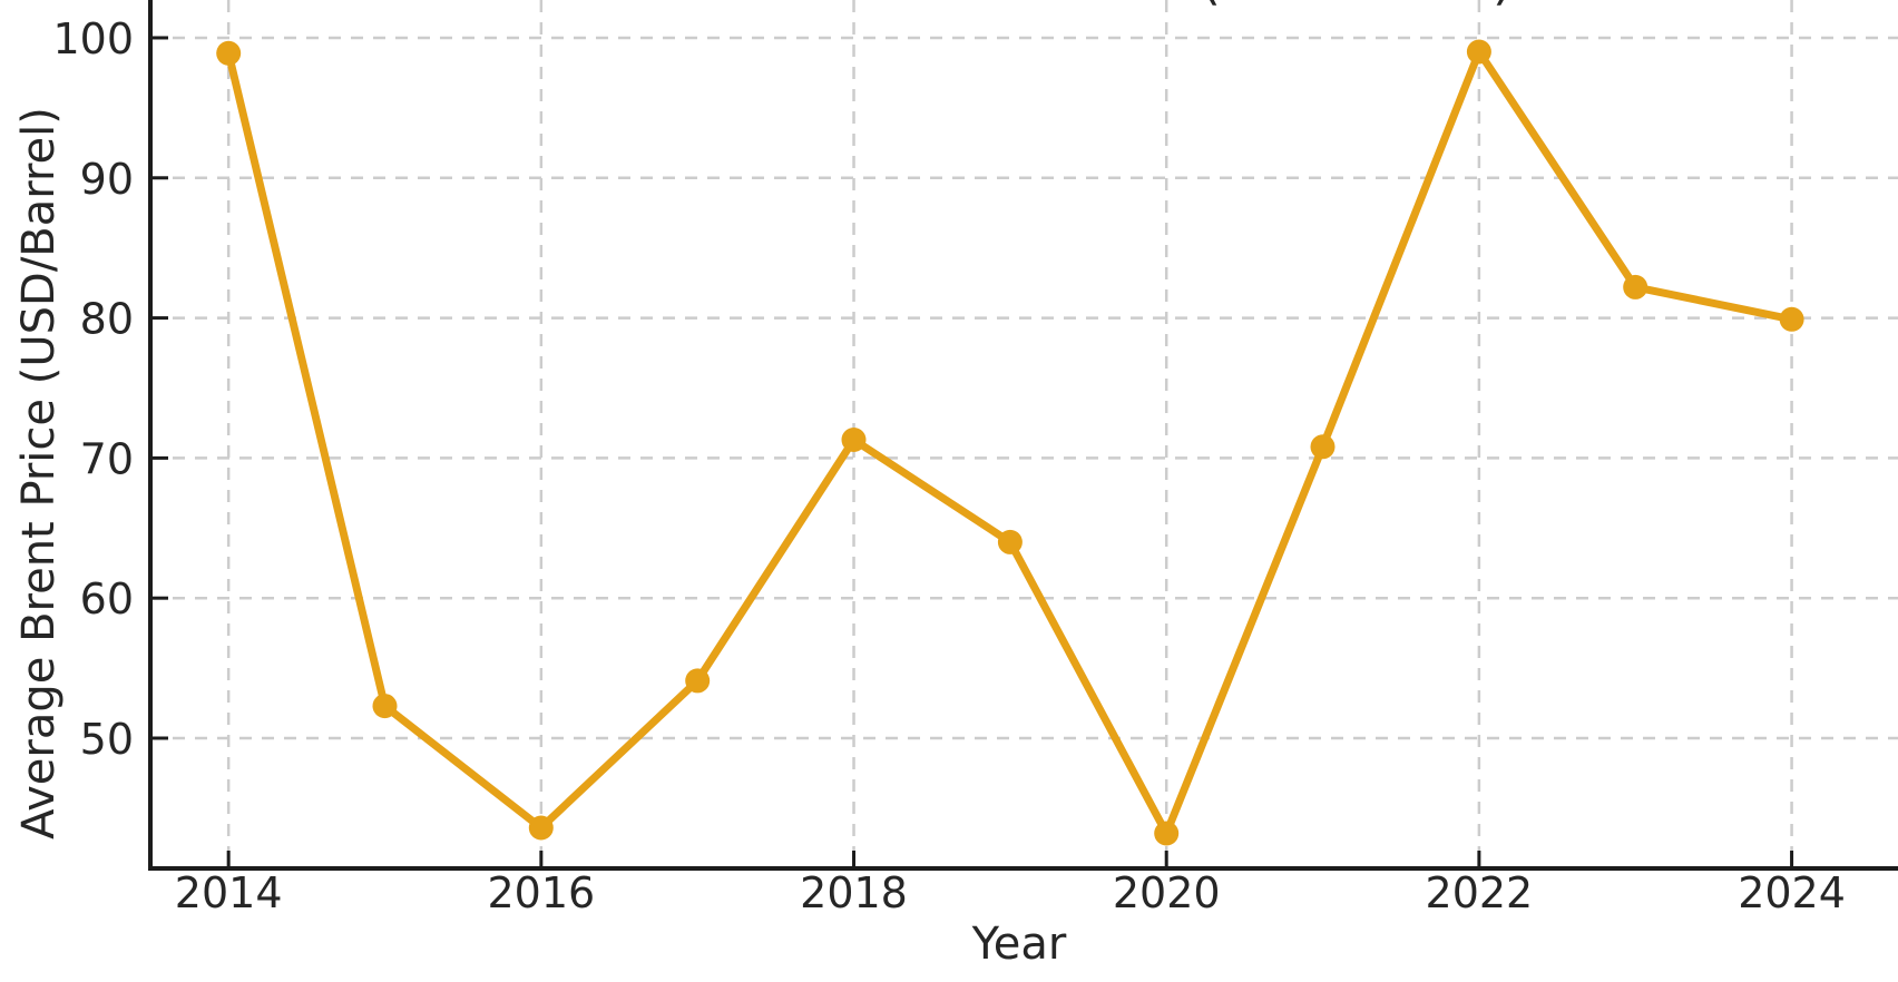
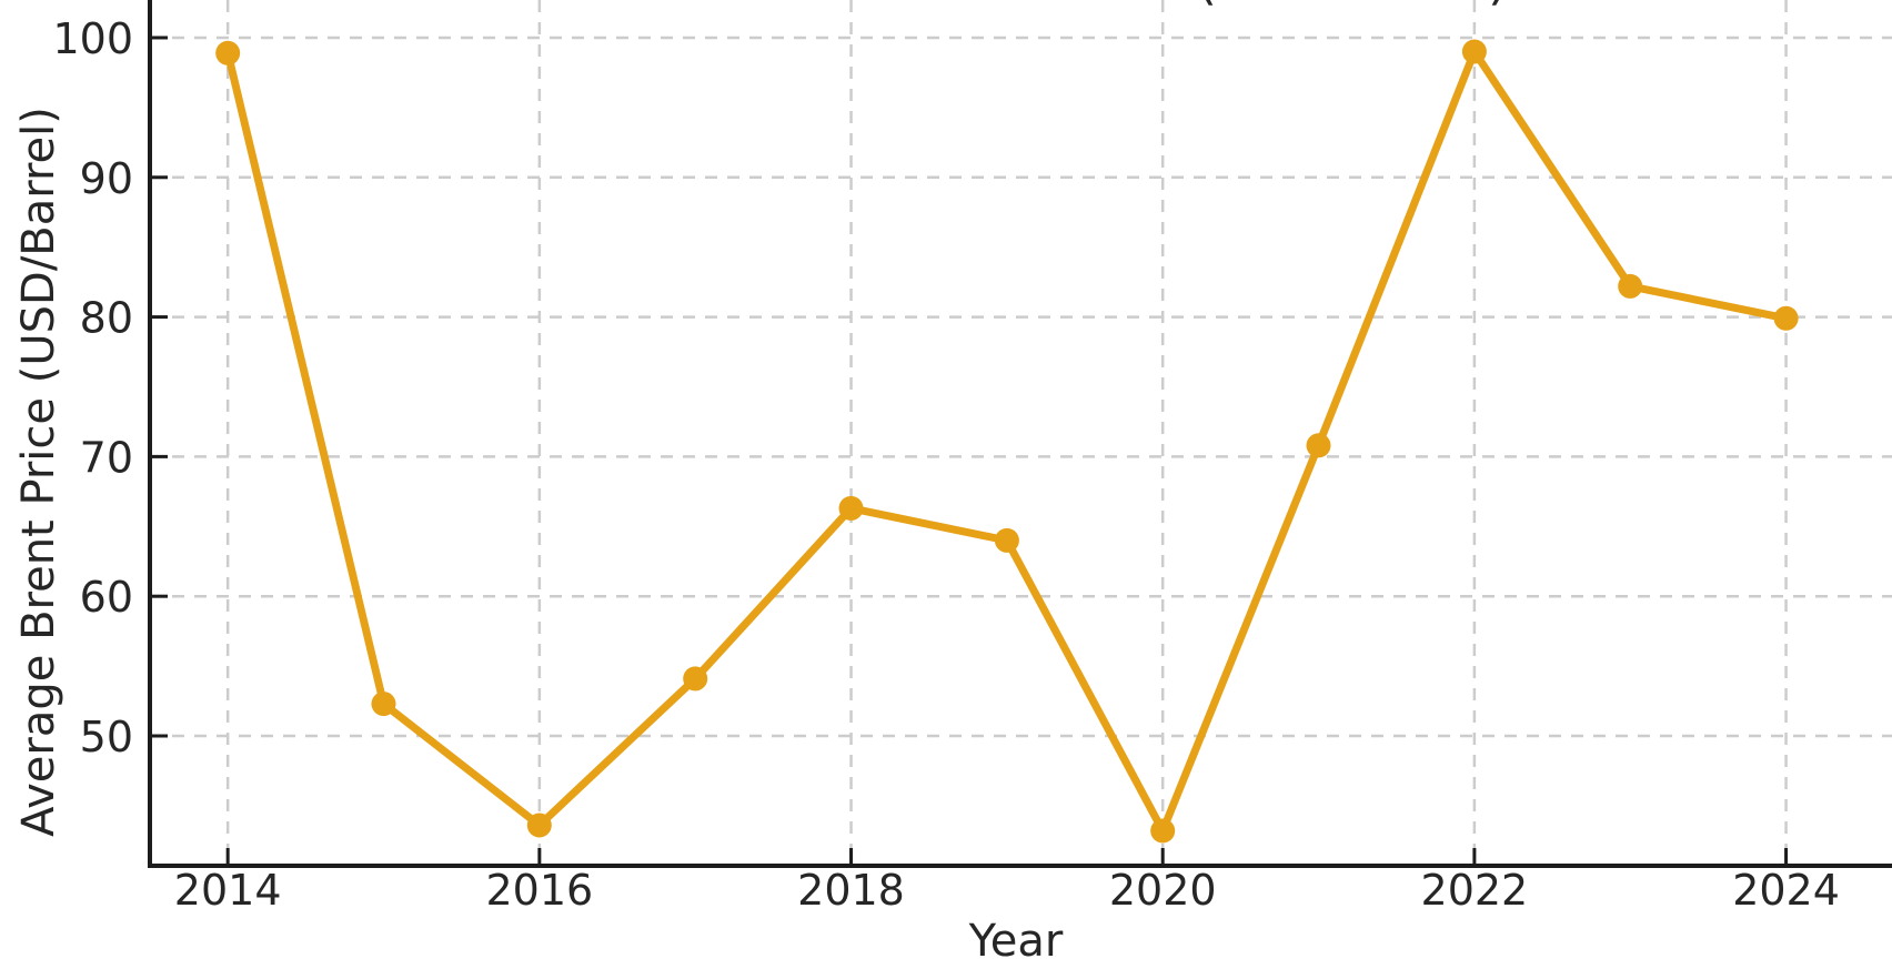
2018: 71.3 -> 66.3
